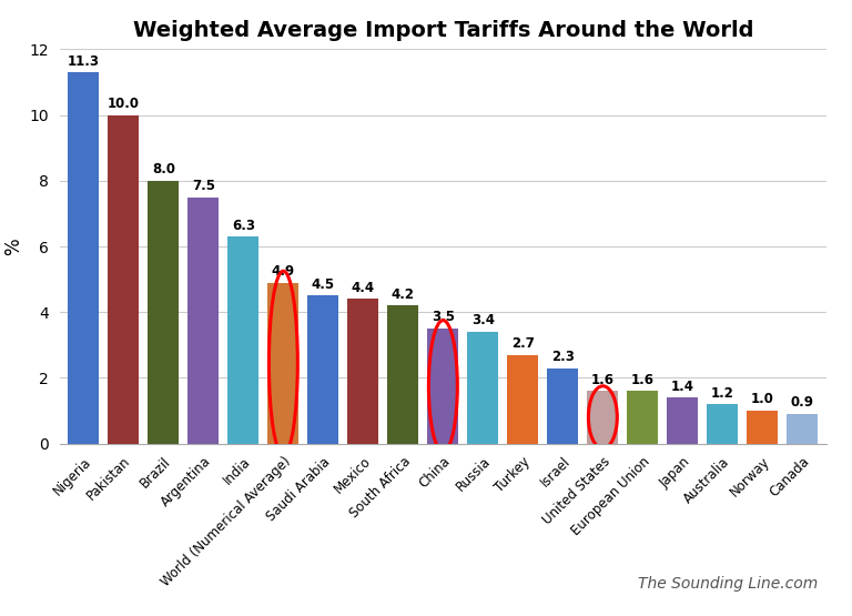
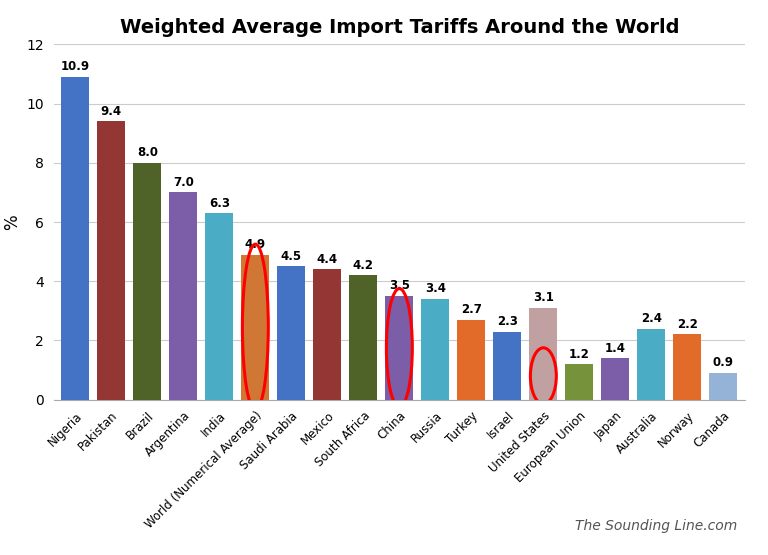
Nigeria: 11.3 -> 10.9
Pakistan: 10.0 -> 9.4
Argentina: 7.5 -> 7.0
United States: 1.6 -> 3.1
European Union: 1.6 -> 1.2
Australia: 1.2 -> 2.4
Norway: 1.0 -> 2.2
